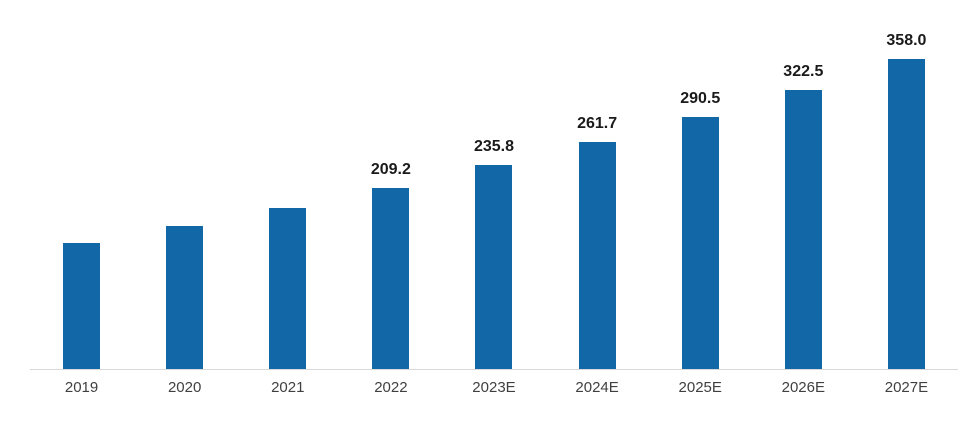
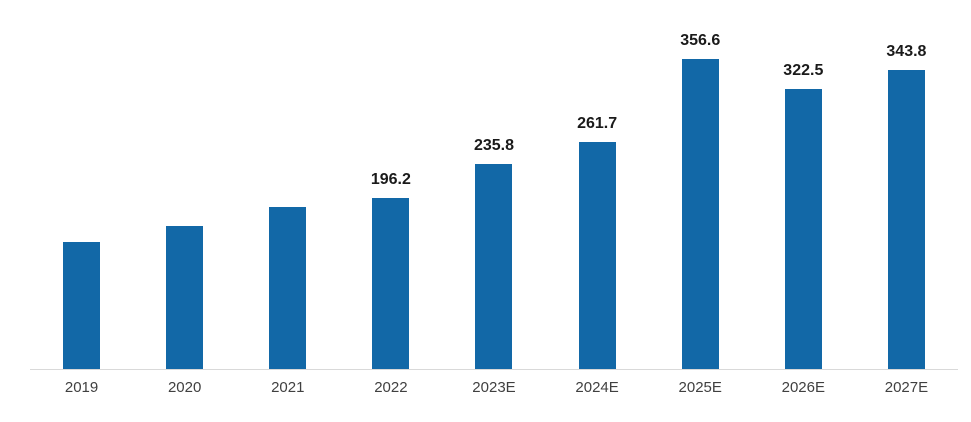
2022: 209.2 -> 196.2
2025E: 290.5 -> 356.6
2027E: 358.0 -> 343.8
